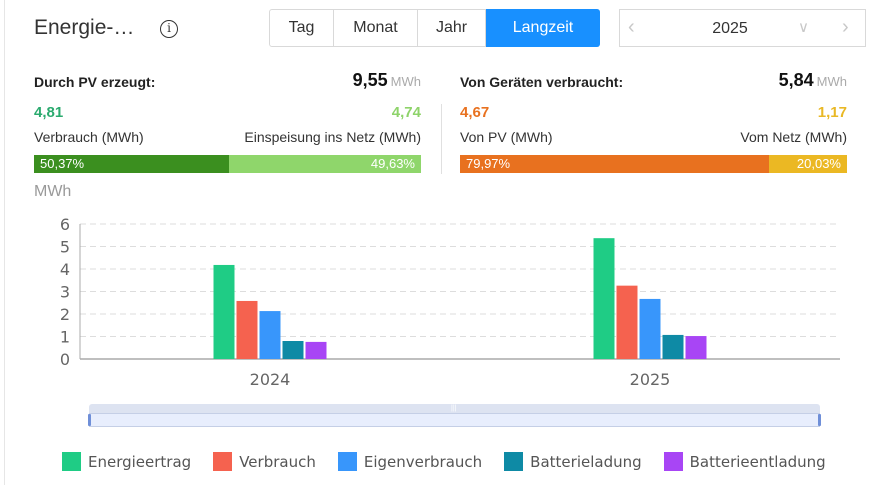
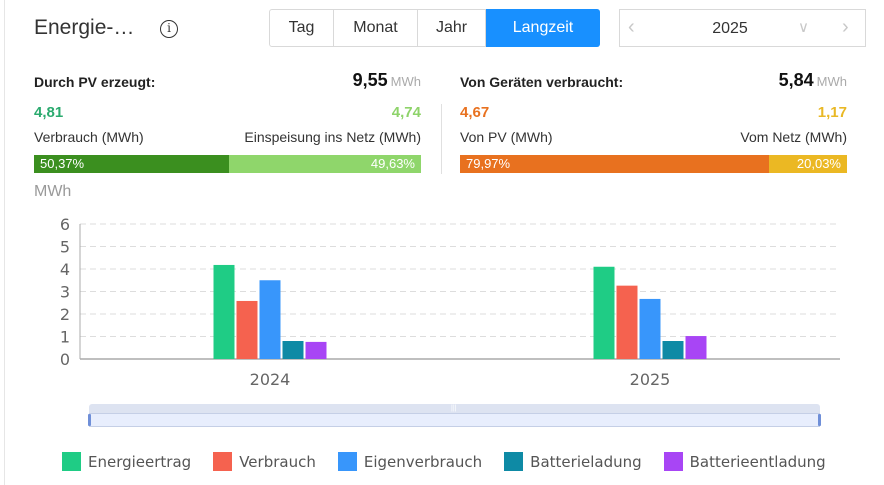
Eigenverbrauch/2024: 2.1 -> 3.5
Energieertrag/2025: 5.4 -> 4.1
Batterieladung/2025: 1.1 -> 0.8
